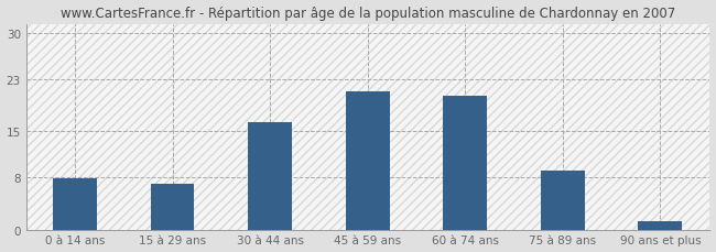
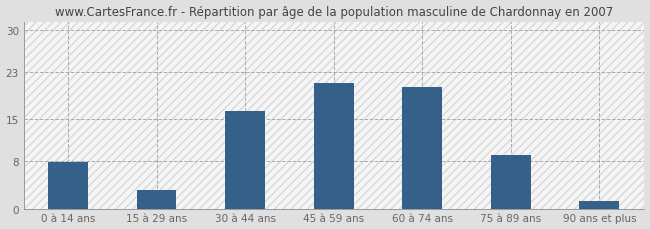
15 à 29 ans: 7.0 -> 3.2
